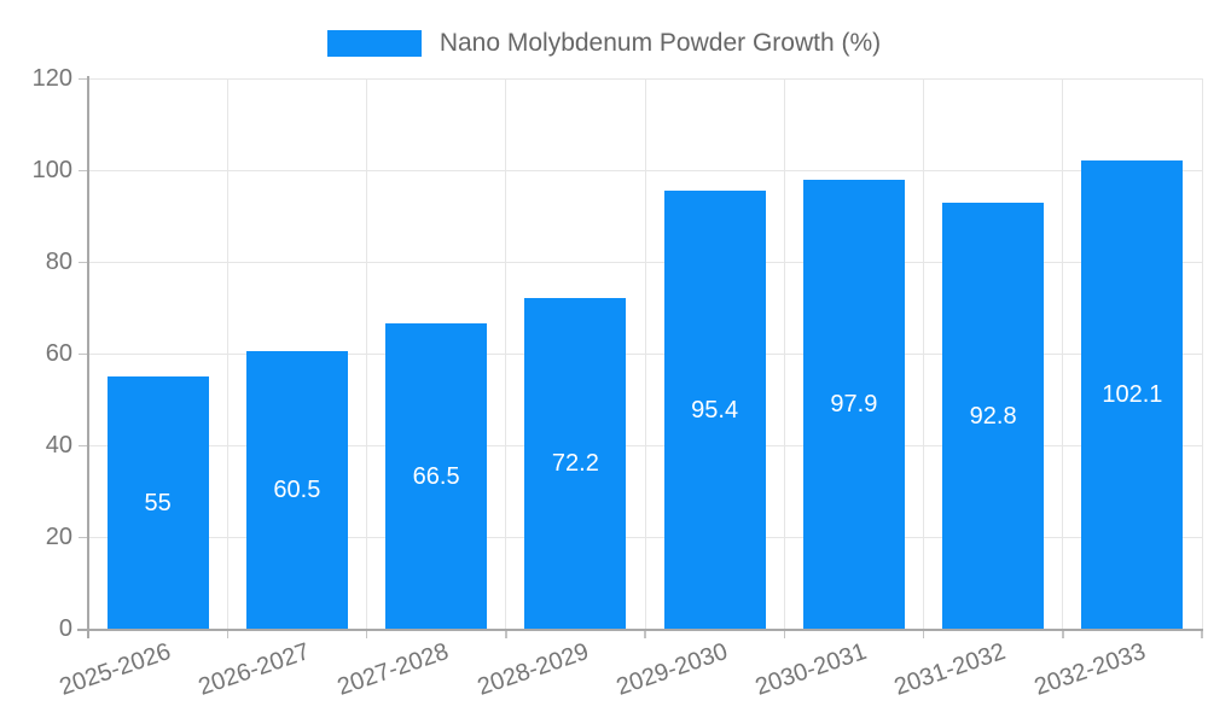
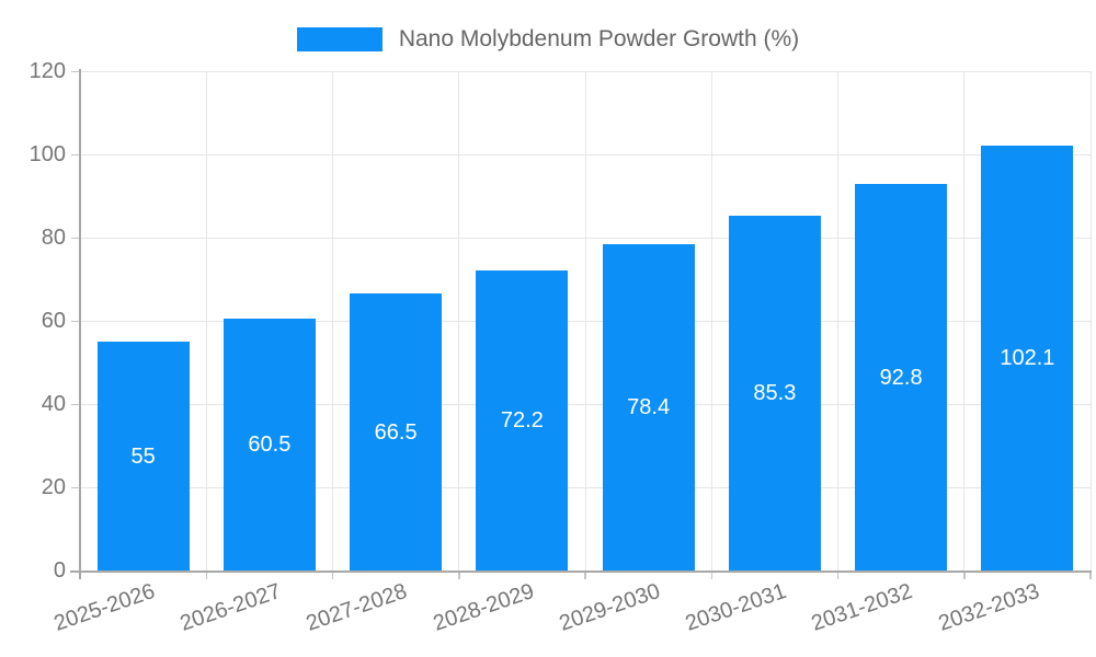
2029-2030: 95.4 -> 78.4
2030-2031: 97.9 -> 85.3
